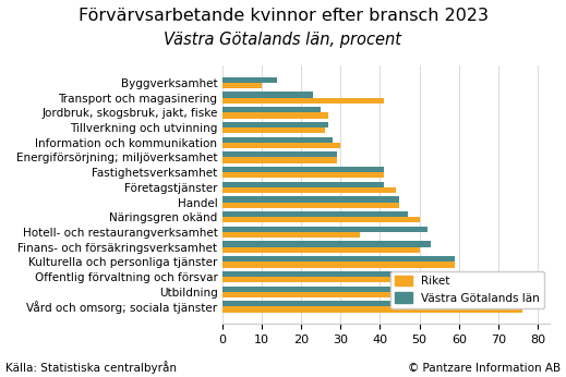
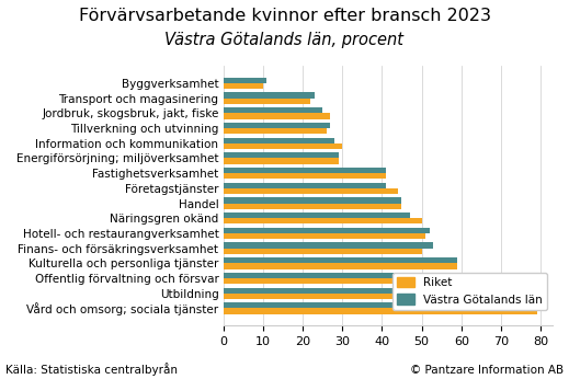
Västra Götalands län/Byggverksamhet: 14 -> 11
Riket/Transport och magasinering: 41 -> 22
Riket/Hotell- och restaurangverksamhet: 35 -> 51
Riket/Vård och omsorg; sociala tjänster: 76 -> 79
